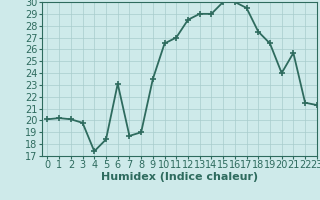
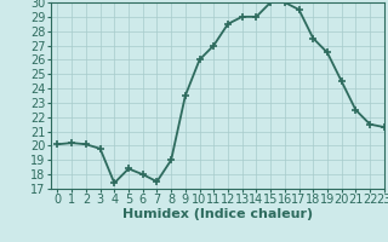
6: 23.1 -> 18.0
7: 18.7 -> 17.5
10: 26.5 -> 26.0
20: 24.0 -> 24.5
21: 25.7 -> 22.5
